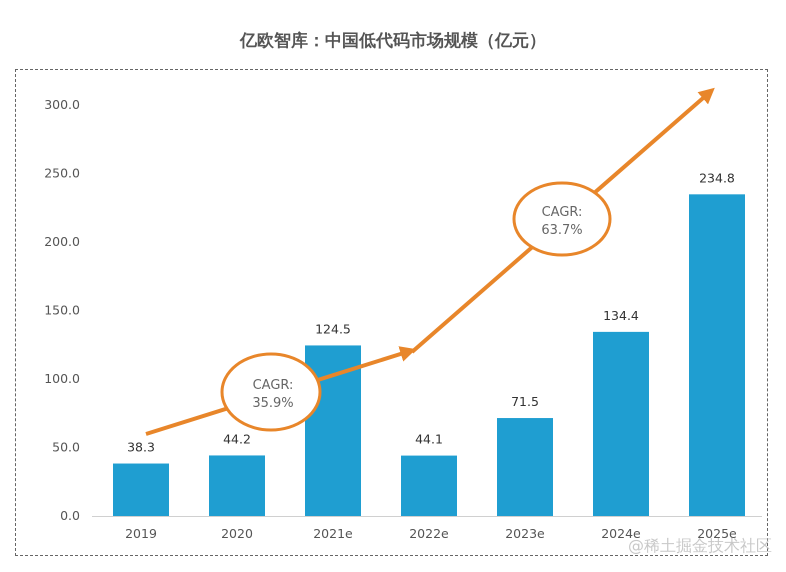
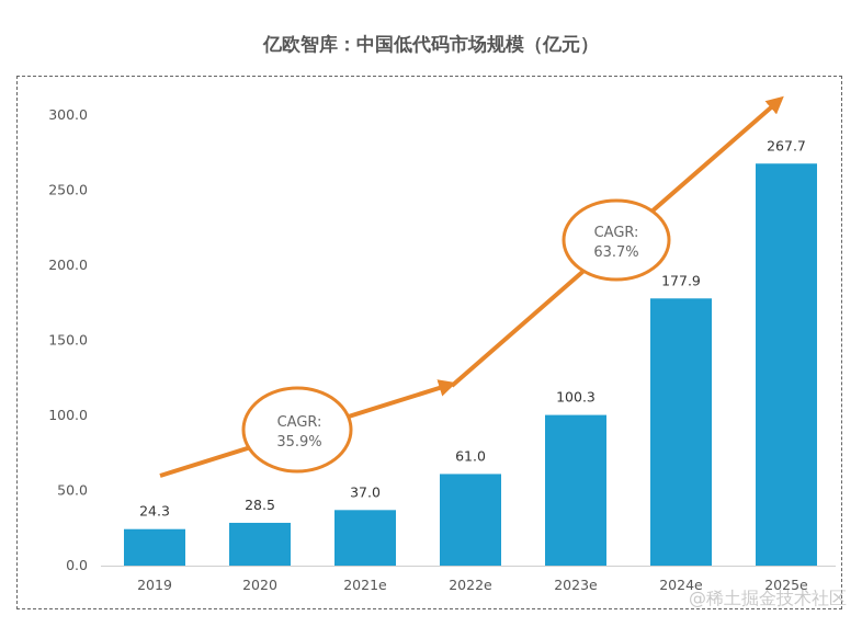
2019: 38.3 -> 24.3
2020: 44.2 -> 28.5
2021e: 124.5 -> 37.0
2022e: 44.1 -> 61.0
2023e: 71.5 -> 100.3
2024e: 134.4 -> 177.9
2025e: 234.8 -> 267.7
